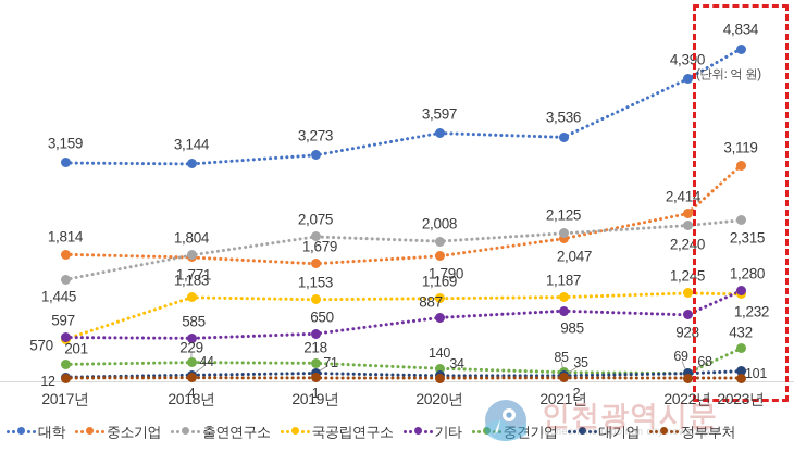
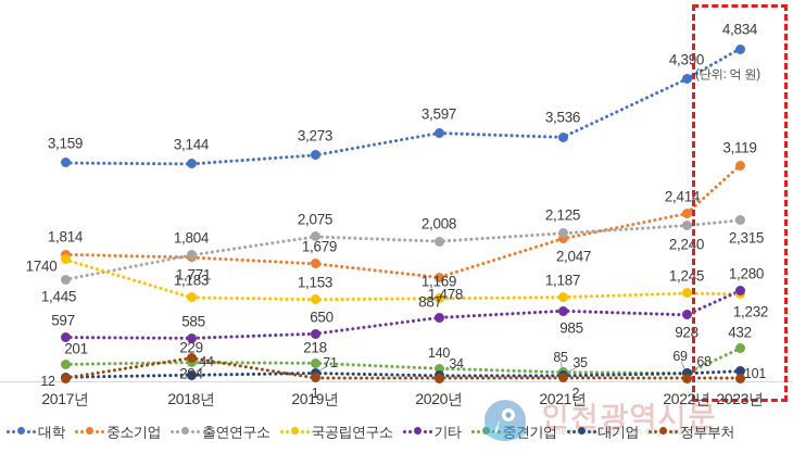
국공립연구소/2017년: 570 -> 1740
정부부처/2018년: 4 -> 294
중소기업/2020년: 1,790 -> 1,478
